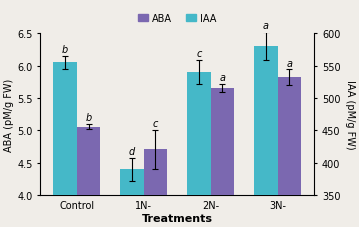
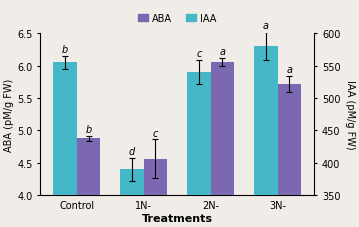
ABA/Control: 5.06 -> 4.88
ABA/1N-: 4.71 -> 4.56
ABA/2N-: 5.65 -> 6.06
ABA/3N-: 5.82 -> 5.72
